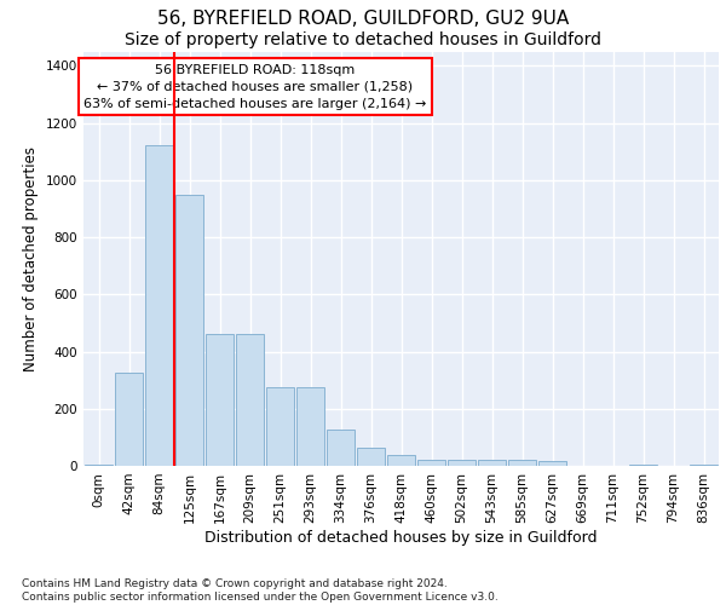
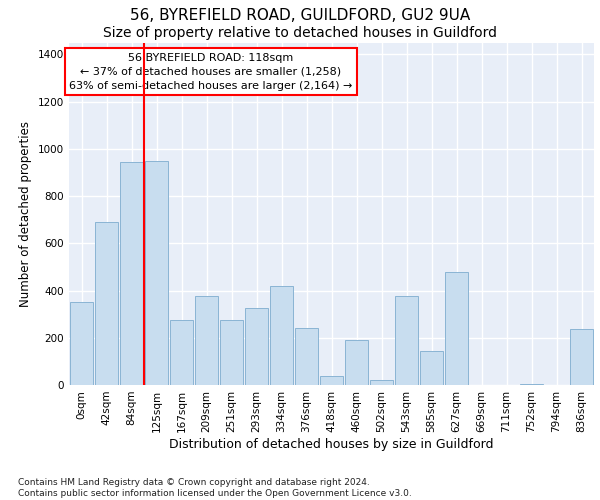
0sqm: 5 -> 350
42sqm: 325 -> 690
84sqm: 1120 -> 945
167sqm: 460 -> 275
209sqm: 460 -> 375
293sqm: 275 -> 325
334sqm: 125 -> 420
376sqm: 65 -> 240
460sqm: 20 -> 190
543sqm: 20 -> 375
585sqm: 20 -> 145
627sqm: 15 -> 480
836sqm: 5 -> 235
